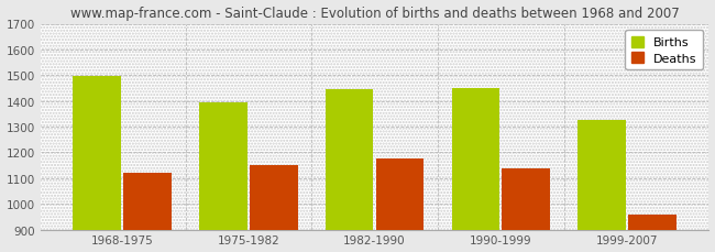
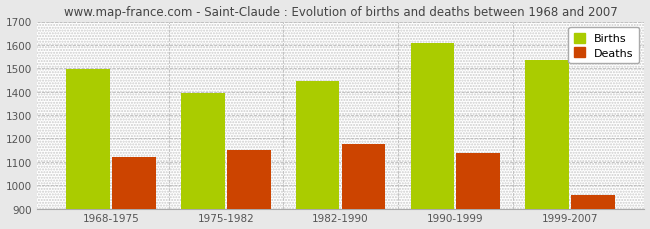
Births/1990-1999: 1450 -> 1607
Births/1999-2007: 1325 -> 1535
